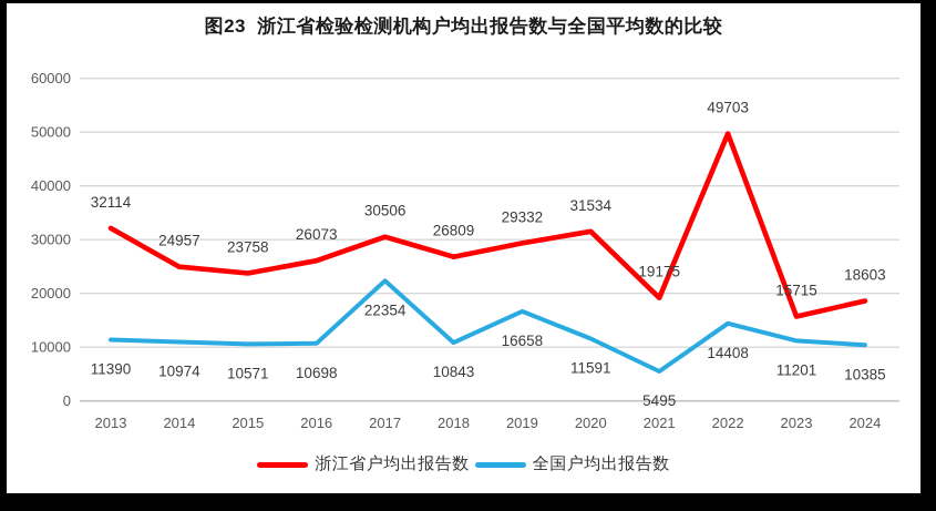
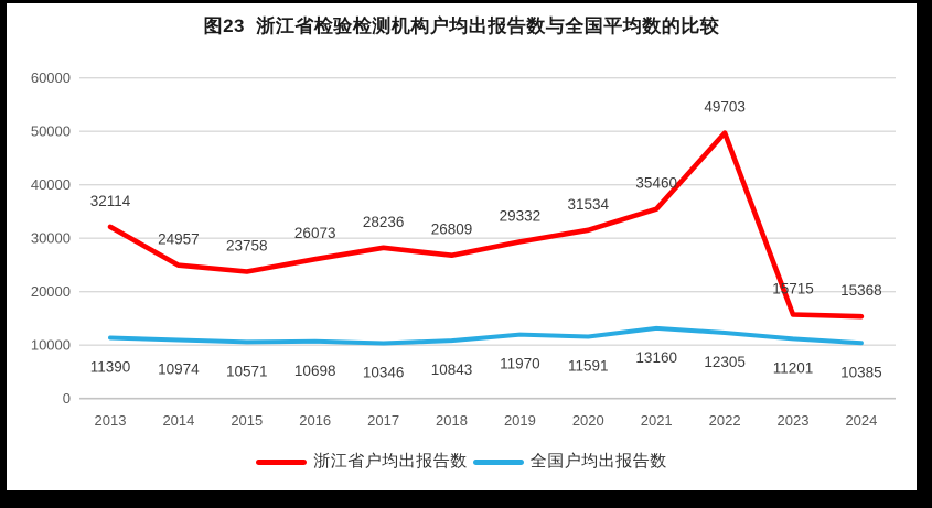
浙江省户均出报告数/2017: 30506 -> 28236
全国户均出报告数/2017: 22354 -> 10346
全国户均出报告数/2019: 16658 -> 11970
浙江省户均出报告数/2021: 19175 -> 35460
全国户均出报告数/2021: 5495 -> 13160
全国户均出报告数/2022: 14408 -> 12305
浙江省户均出报告数/2024: 18603 -> 15368
